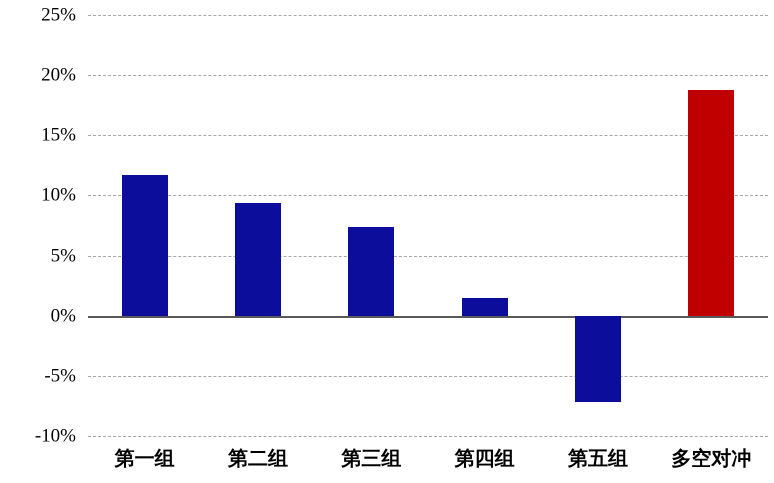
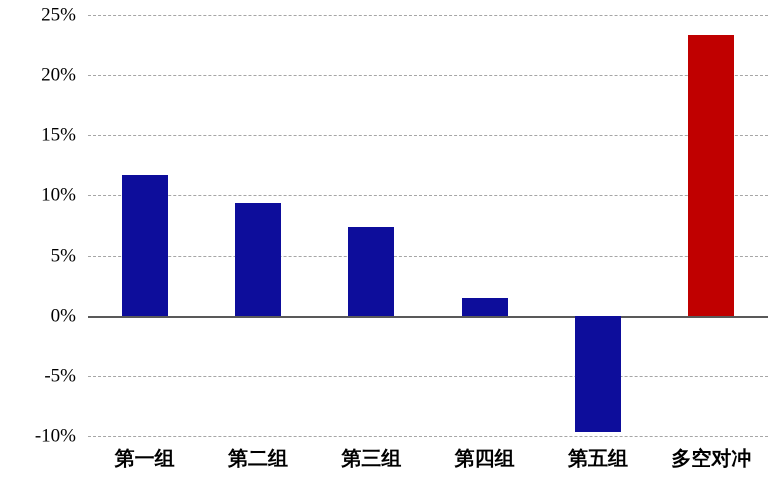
第五组: -7.2% -> -9.7%
多空对冲: 18.8% -> 23.3%
